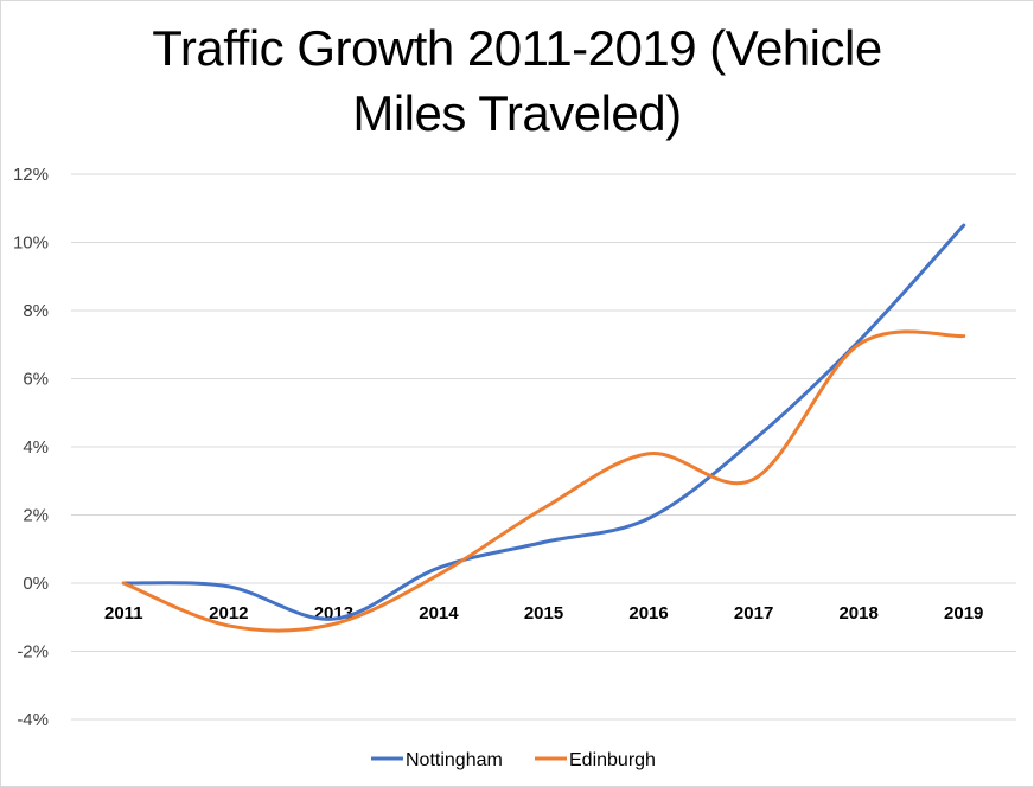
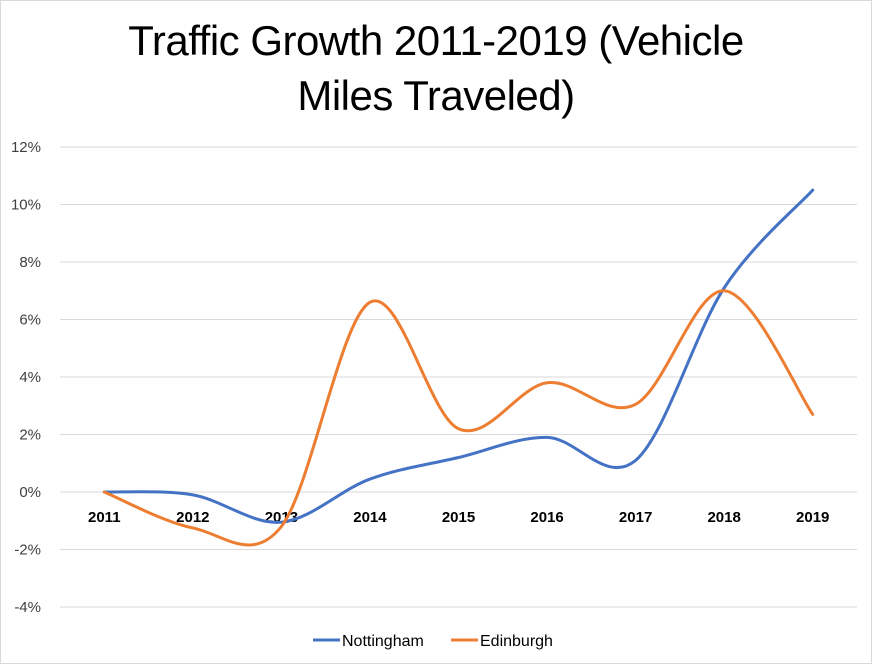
Edinburgh/2014: 0.2% -> 6.6%
Nottingham/2017: 4.2% -> 1.1%
Edinburgh/2019: 7.2% -> 2.7%
